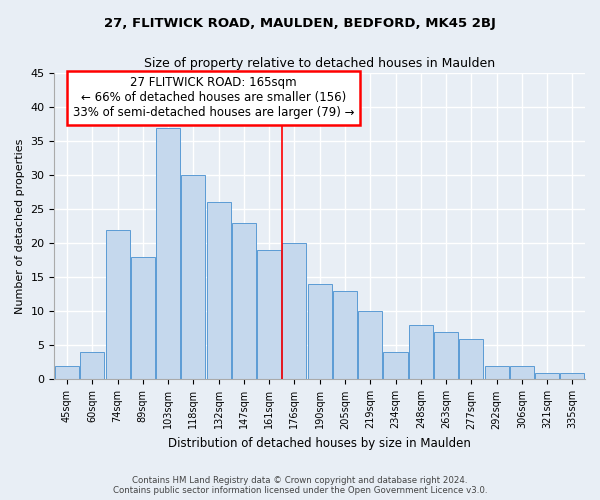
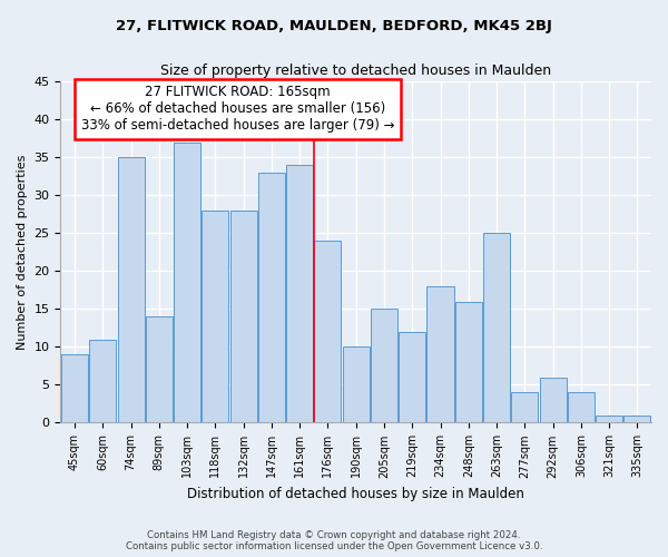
45sqm: 2 -> 9
60sqm: 4 -> 11
74sqm: 22 -> 35
89sqm: 18 -> 14
118sqm: 30 -> 28
132sqm: 26 -> 28
147sqm: 23 -> 33
161sqm: 19 -> 34
176sqm: 20 -> 24
190sqm: 14 -> 10
205sqm: 13 -> 15
219sqm: 10 -> 12
234sqm: 4 -> 18
248sqm: 8 -> 16
263sqm: 7 -> 25
277sqm: 6 -> 4
292sqm: 2 -> 6
306sqm: 2 -> 4
